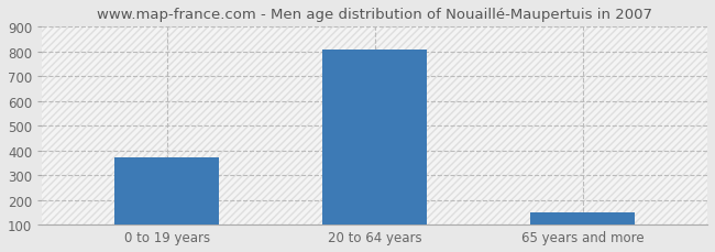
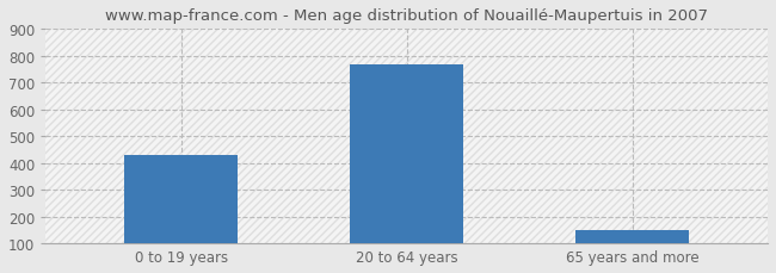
0 to 19 years: 370 -> 430
20 to 64 years: 810 -> 770
